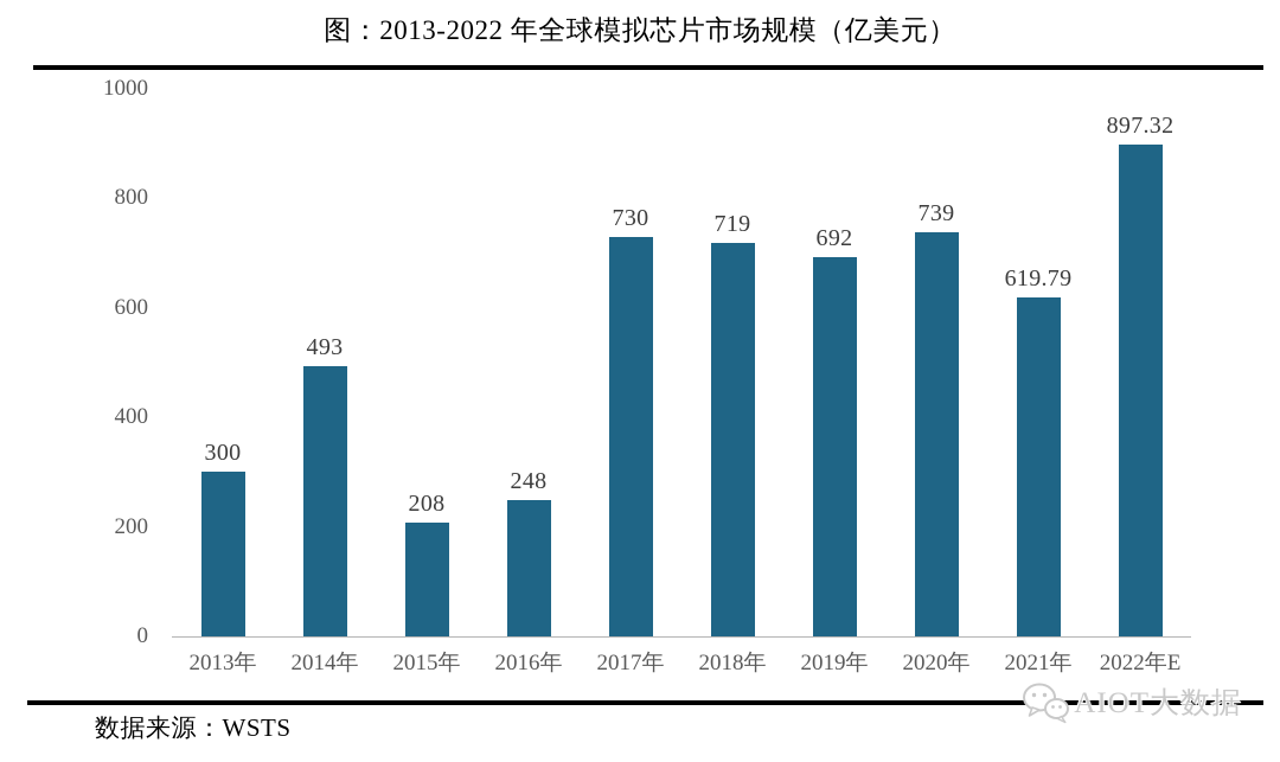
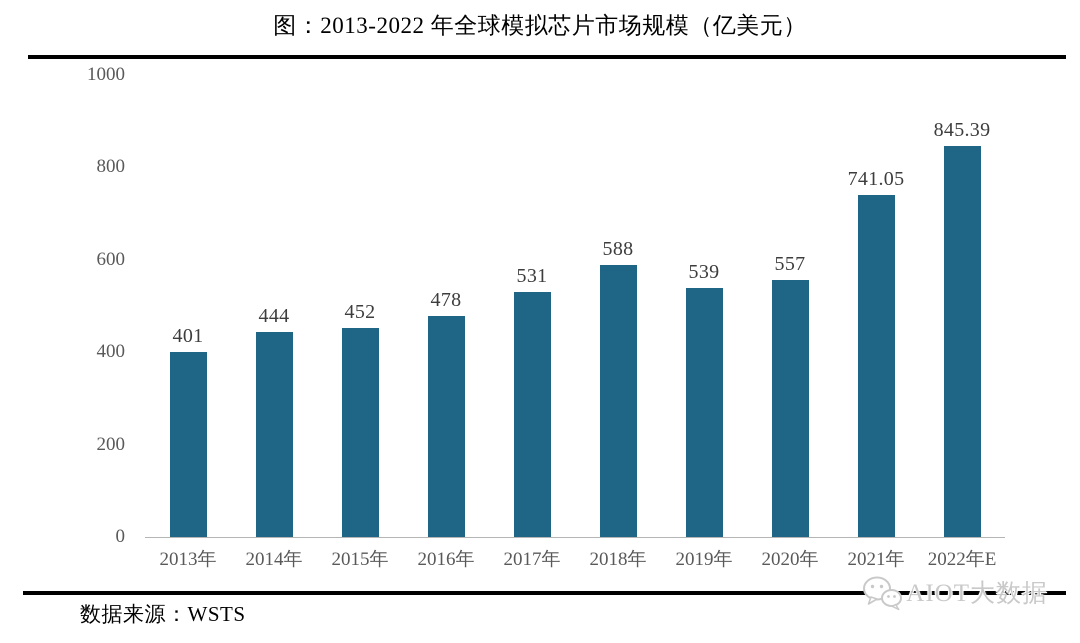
2013年: 300 -> 401
2014年: 493 -> 444
2015年: 208 -> 452
2016年: 248 -> 478
2017年: 730 -> 531
2018年: 719 -> 588
2019年: 692 -> 539
2020年: 739 -> 557
2021年: 619.79 -> 741.05
2022年E: 897.32 -> 845.39
